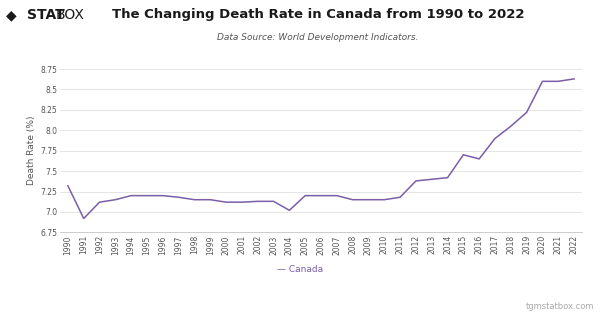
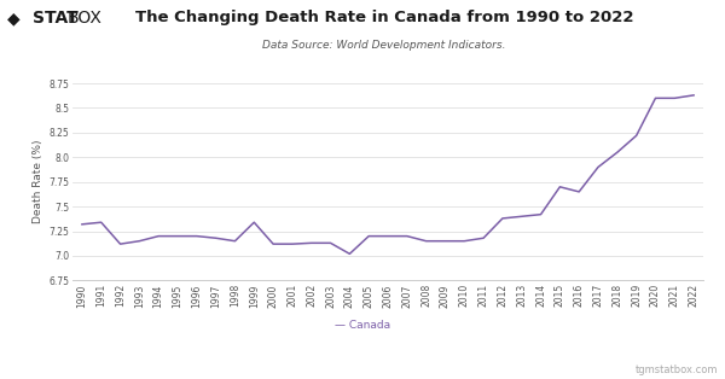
1991: 6.92 -> 7.34
1999: 7.15 -> 7.34
